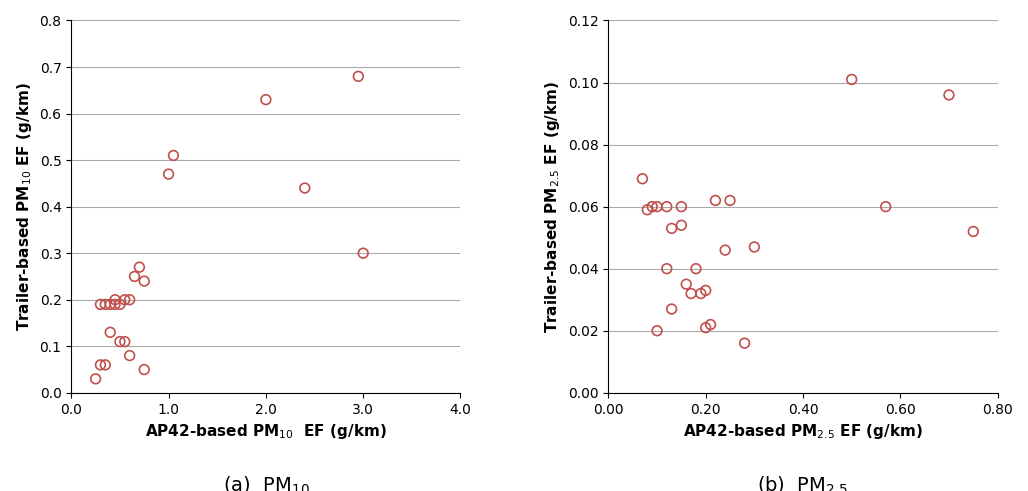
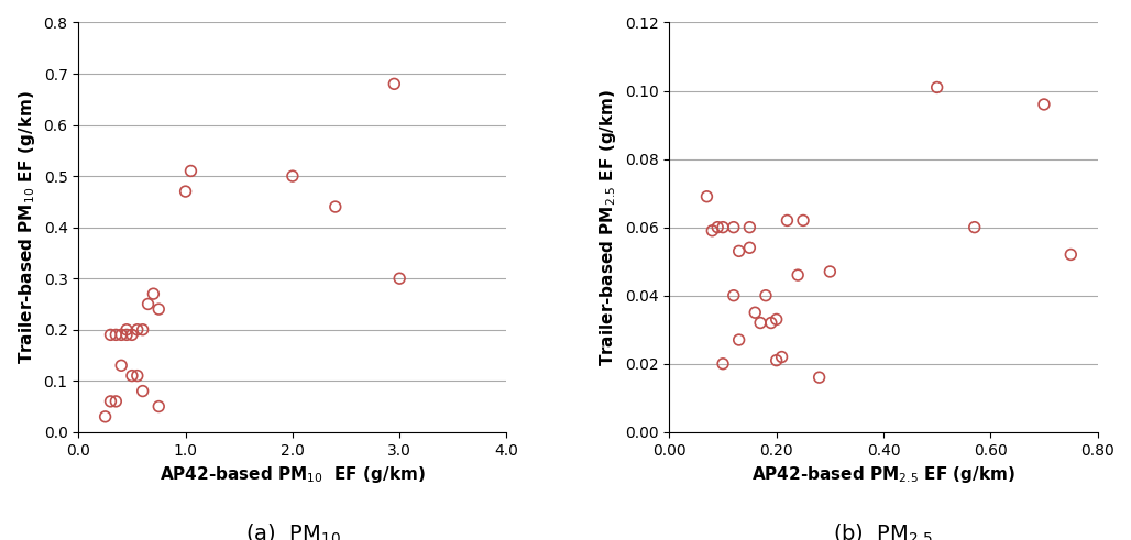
2.0: 0.63 -> 0.50
